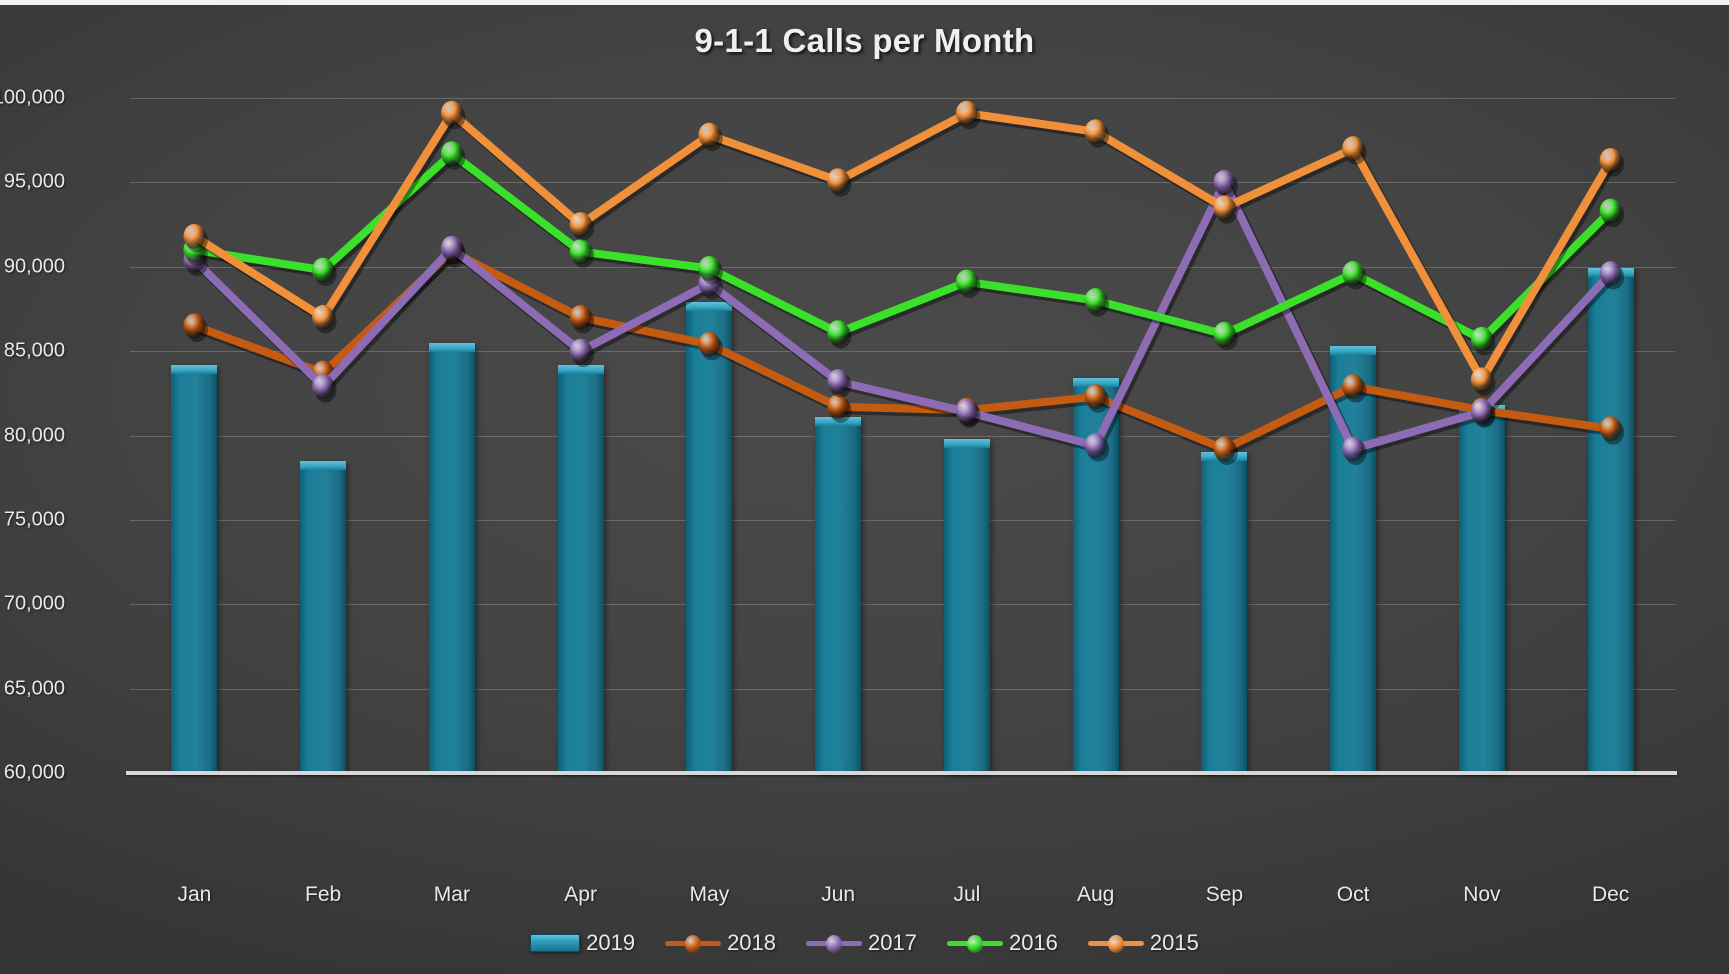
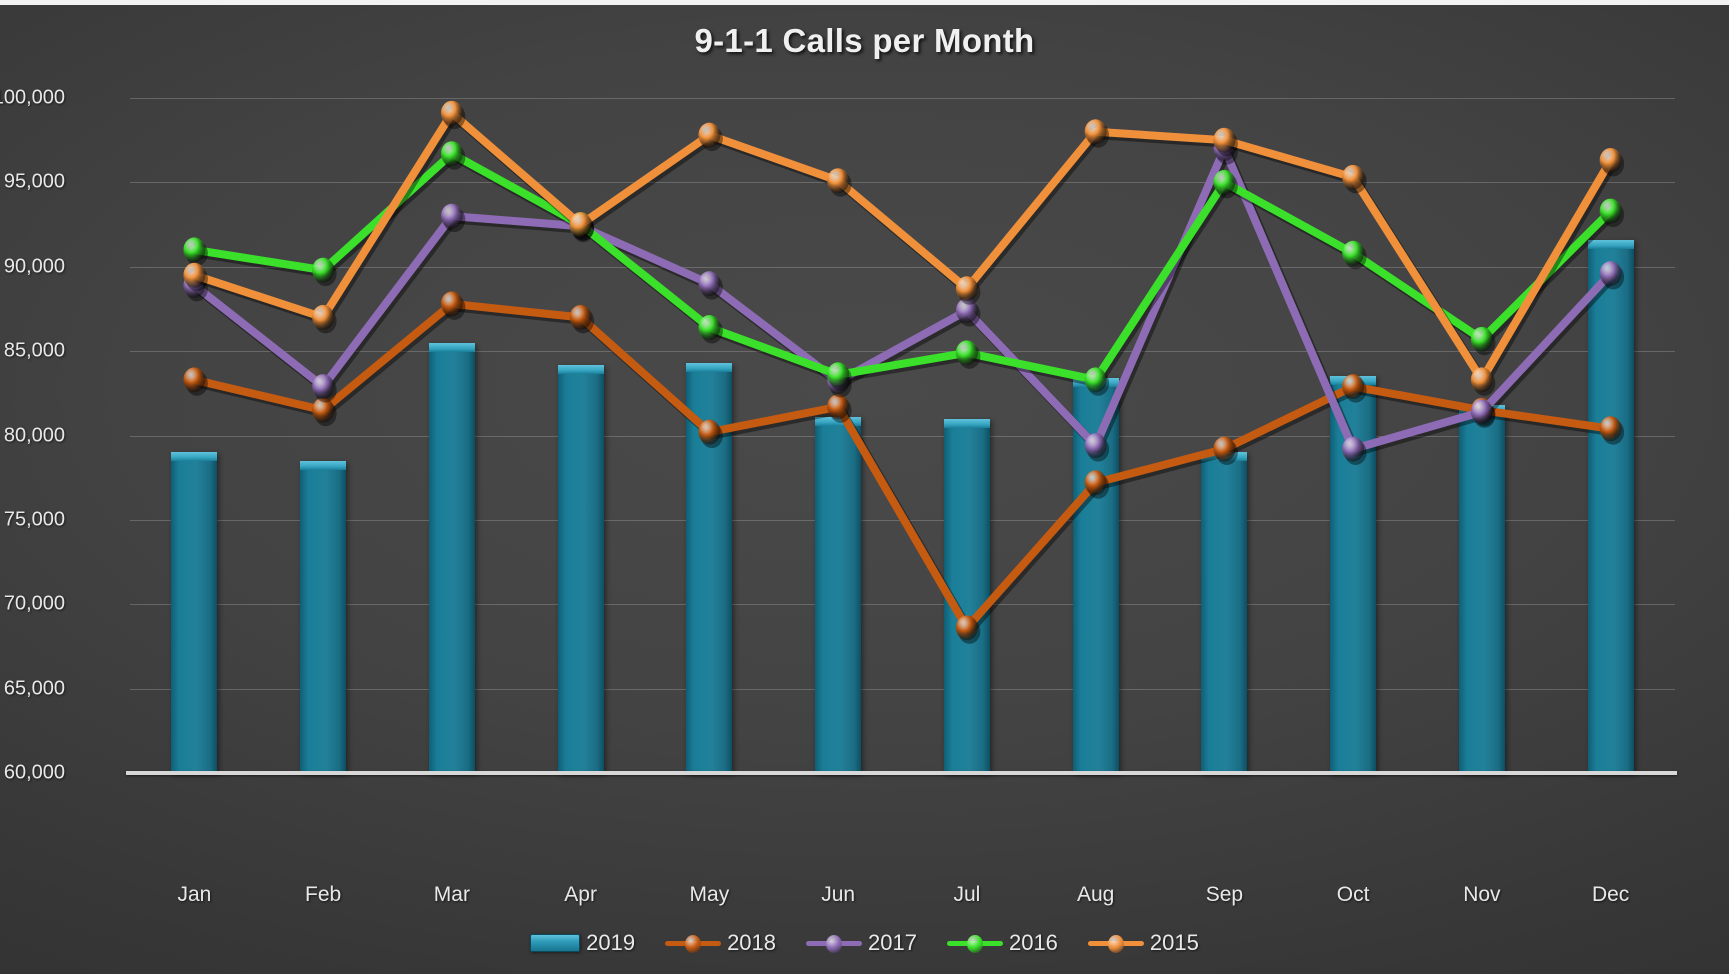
2019/Jan: 84200 -> 79000
2018/Jan: 86500 -> 83300
2017/Jan: 90400 -> 88900
2015/Jan: 91800 -> 89500
2018/Feb: 83700 -> 81500
2018/Mar: 90900 -> 87800
2017/Mar: 91100 -> 93000
2017/Apr: 85000 -> 92400
2016/Apr: 90900 -> 92500
2019/May: 87900 -> 84300
2018/May: 85400 -> 80200
2016/May: 89900 -> 86400
2016/Jun: 86100 -> 83600
2019/Jul: 79800 -> 81000
2018/Jul: 81500 -> 68600
2017/Jul: 81400 -> 87400
2016/Jul: 89100 -> 84900
2015/Jul: 99100 -> 88700
2018/Aug: 82300 -> 77200
2016/Aug: 88000 -> 83300
2017/Sep: 95000 -> 97000
2016/Sep: 86000 -> 95000
2015/Sep: 93500 -> 97500
2019/Oct: 85300 -> 83500
2016/Oct: 89600 -> 90800
2015/Oct: 97000 -> 95300
2019/Dec: 89900 -> 91600
